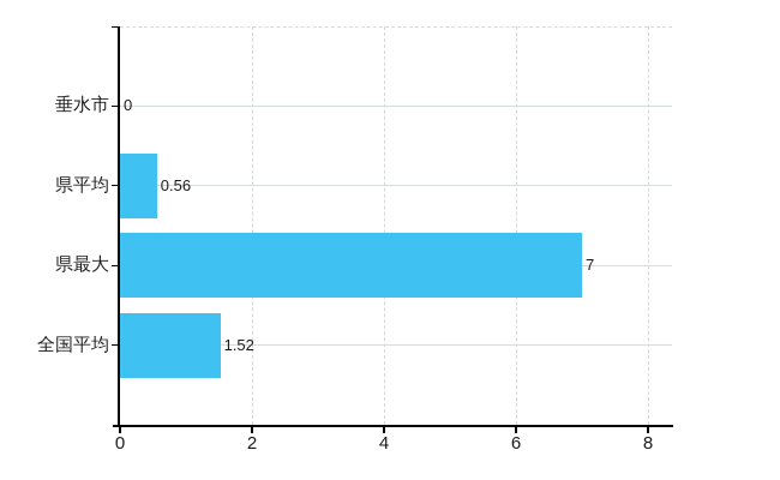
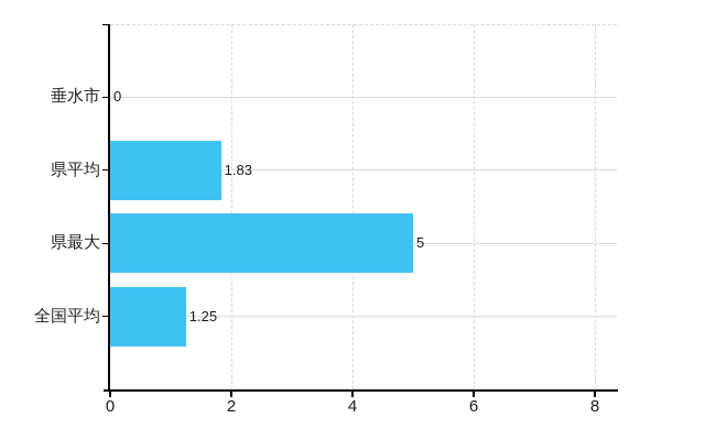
県平均: 0.56 -> 1.83
県最大: 7 -> 5
全国平均: 1.52 -> 1.25
